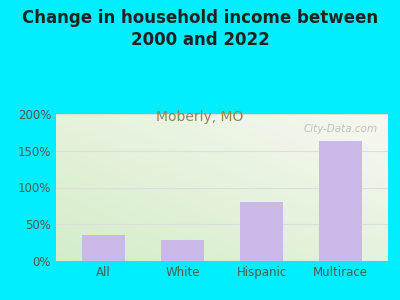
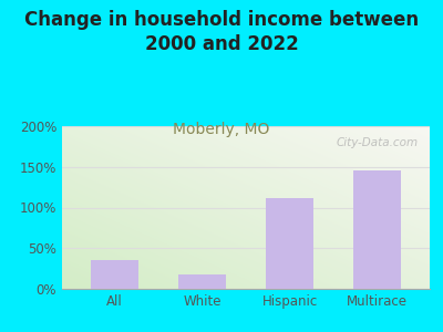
White: 28% -> 18%
Hispanic: 80% -> 112%
Multirace: 163% -> 146%
